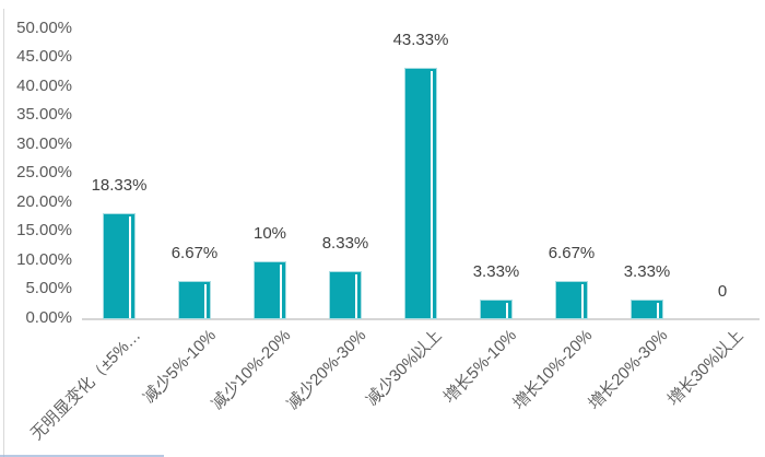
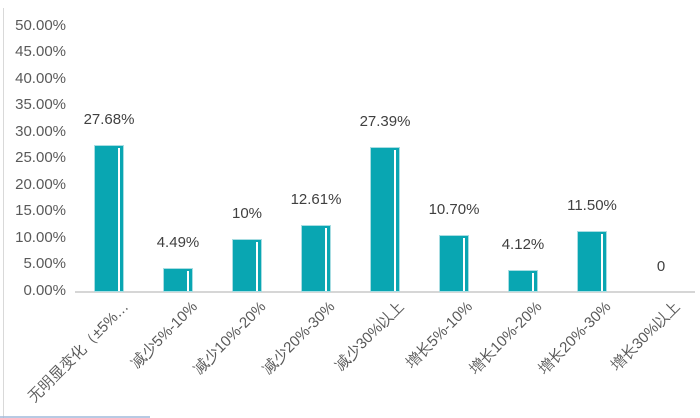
无明显变化（±5%…: 18.33% -> 27.68%
减少5%-10%: 6.67% -> 4.49%
减少20%-30%: 8.33% -> 12.61%
减少30%以上: 43.33% -> 27.39%
增长5%-10%: 3.33% -> 10.70%
增长10%-20%: 6.67% -> 4.12%
增长20%-30%: 3.33% -> 11.50%
